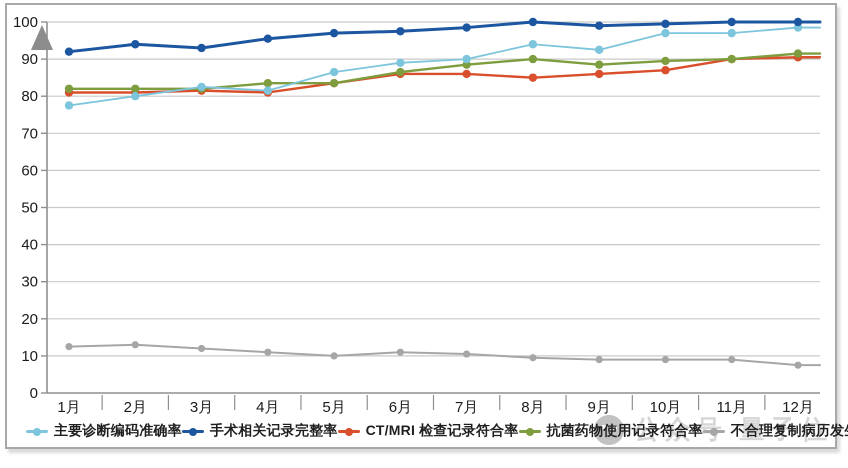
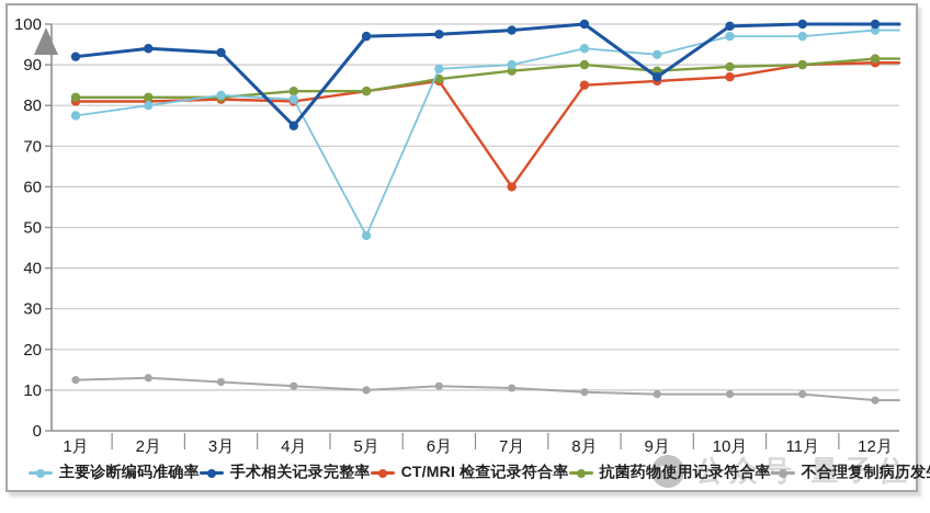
手术相关记录完整率/4月: 96 -> 75
主要诊断编码准确率/5月: 86 -> 48
CT/MRI 检查记录符合率/7月: 86 -> 60
手术相关记录完整率/9月: 99 -> 87
